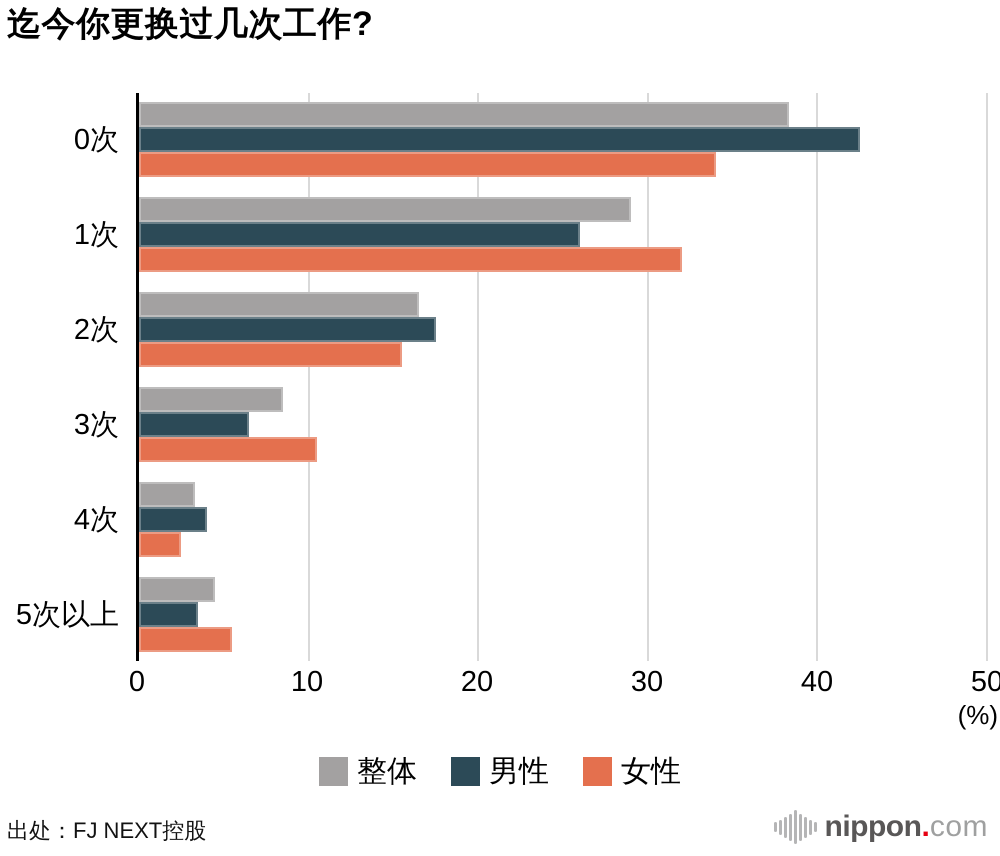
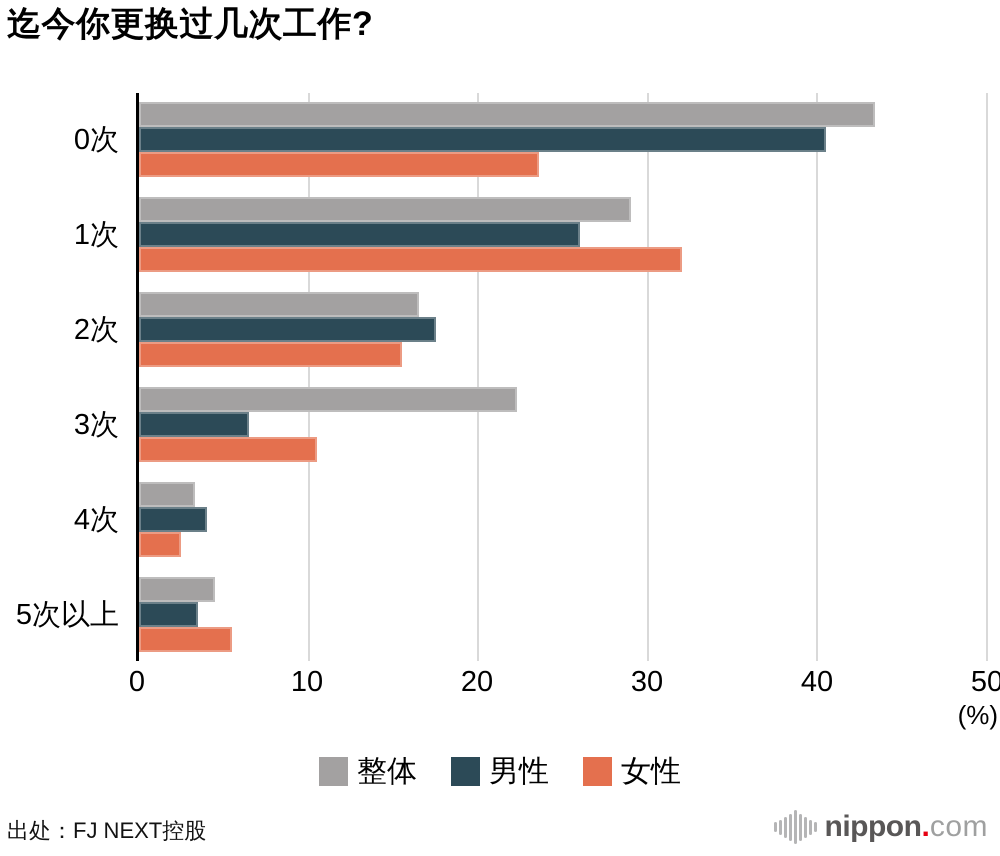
整体/0次: 38.3 -> 43.4
男性/0次: 42.5 -> 40.5
女性/0次: 34.0 -> 23.6
整体/3次: 8.5 -> 22.3
